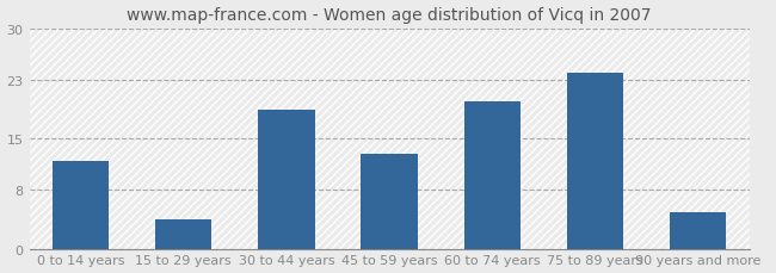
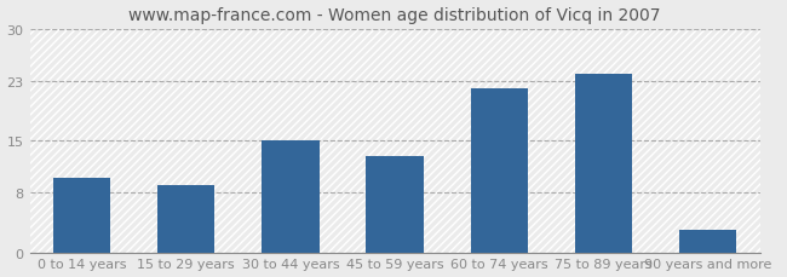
0 to 14 years: 12 -> 10
15 to 29 years: 4 -> 9
30 to 44 years: 19 -> 15
60 to 74 years: 20 -> 22
90 years and more: 5 -> 3
